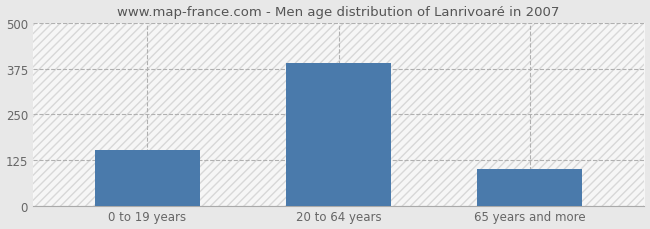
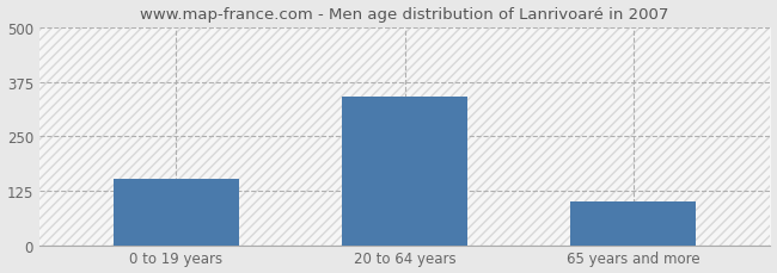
20 to 64 years: 390 -> 340
